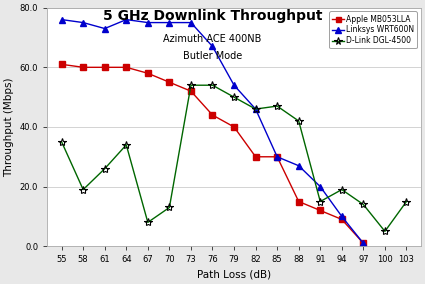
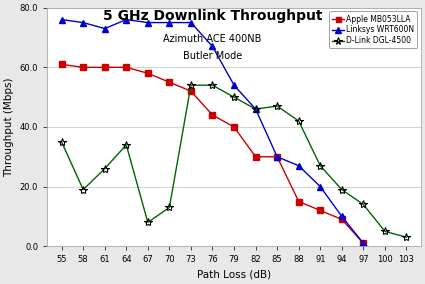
D-Link DGL-4500/91: 15 -> 27
D-Link DGL-4500/103: 15 -> 3
